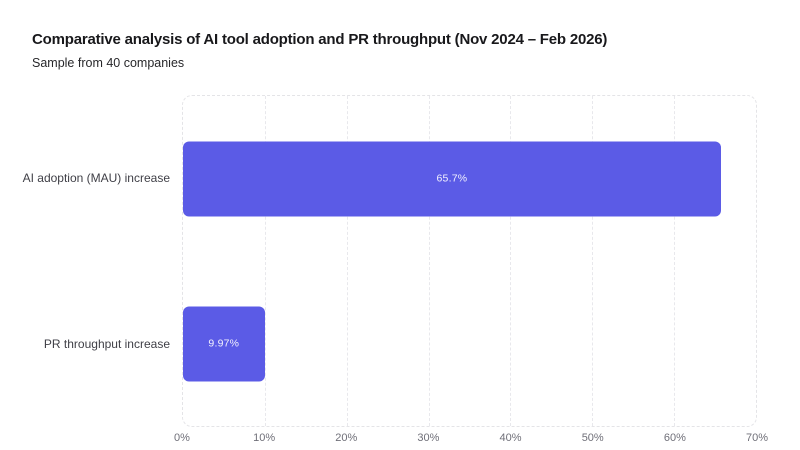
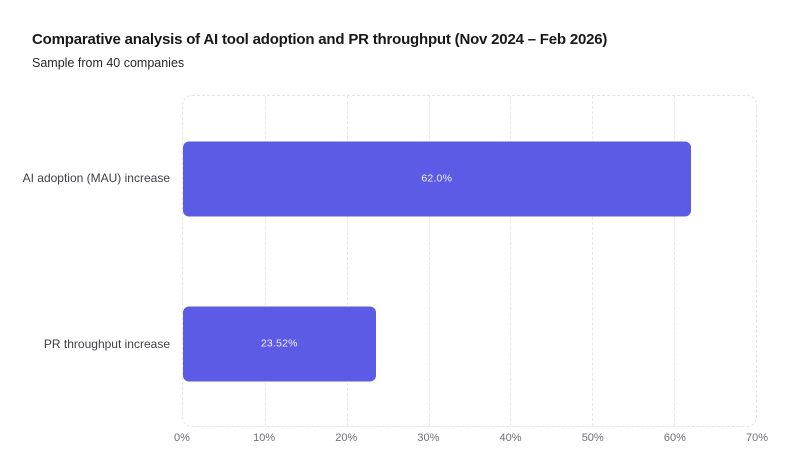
AI adoption (MAU) increase: 65.7% -> 62.0%
PR throughput increase: 9.97% -> 23.52%
